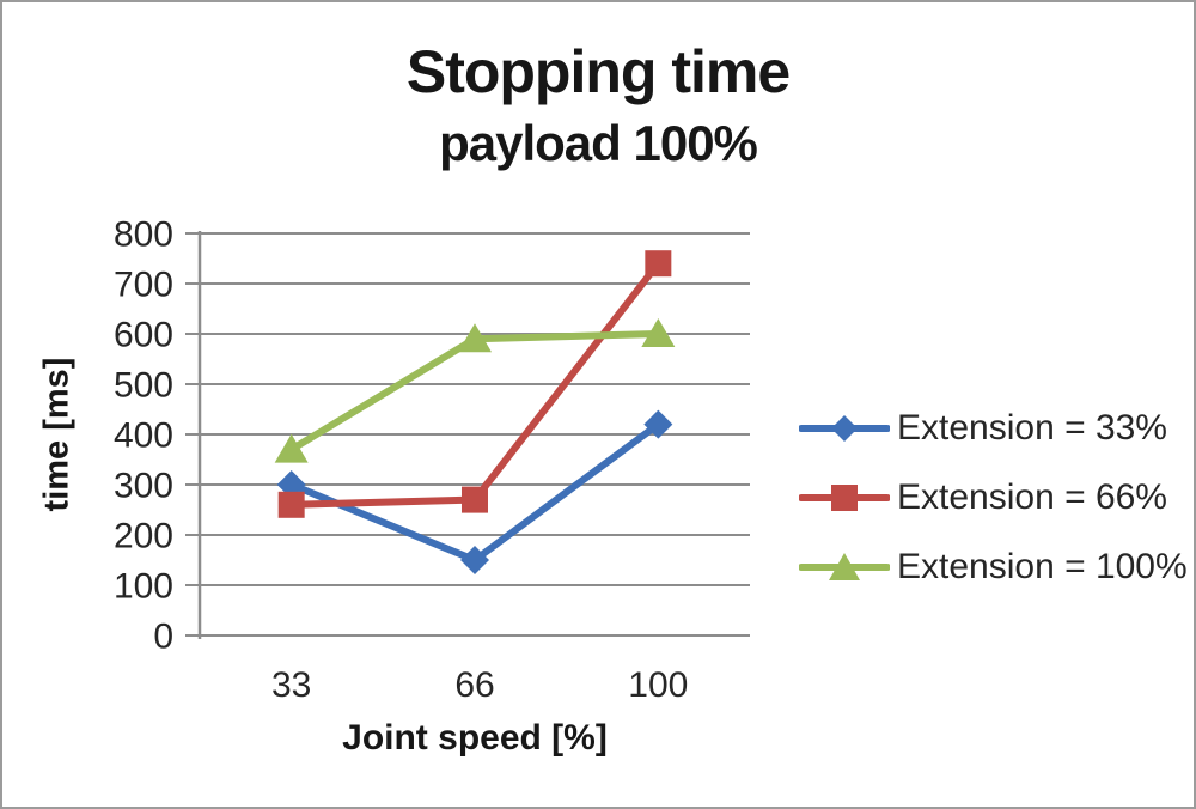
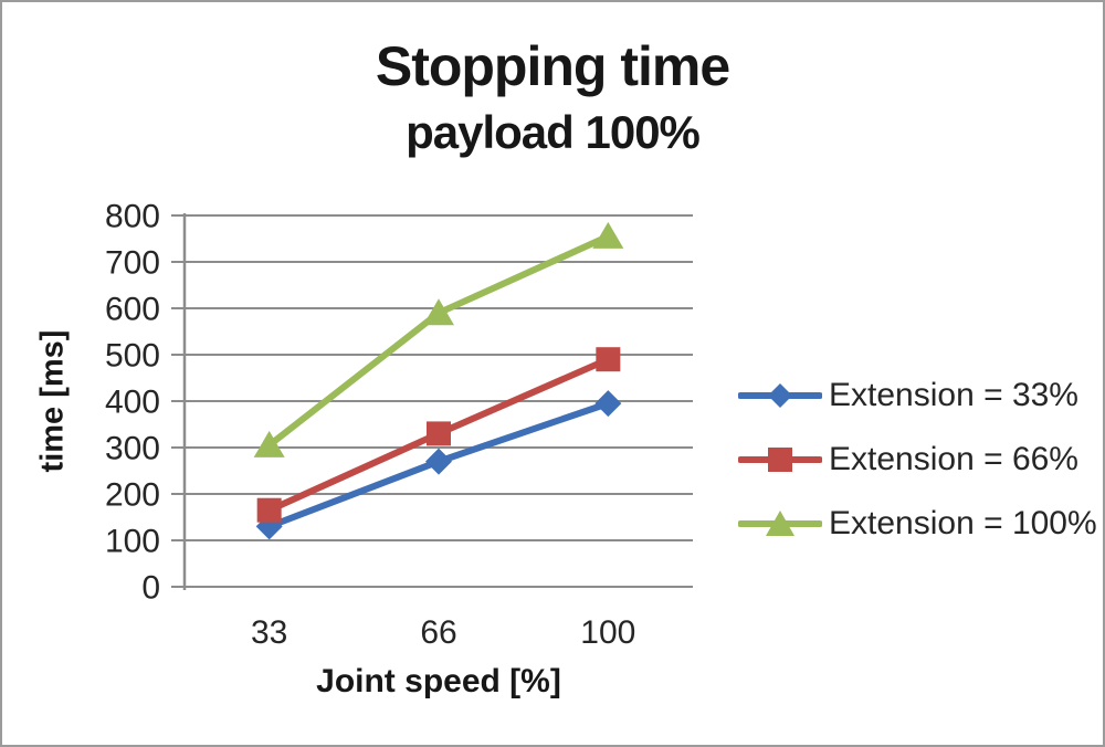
Extension = 33%/33: 300 -> 130
Extension = 66%/33: 260 -> 160
Extension = 100%/33: 370 -> 300
Extension = 33%/66: 150 -> 270
Extension = 66%/66: 270 -> 330
Extension = 33%/100: 420 -> 400
Extension = 66%/100: 740 -> 490
Extension = 100%/100: 600 -> 760
